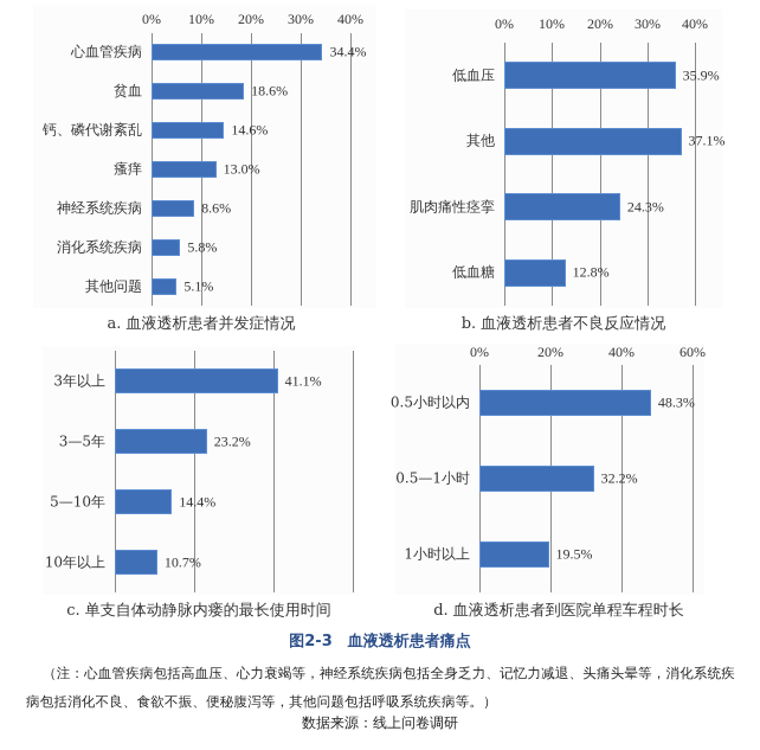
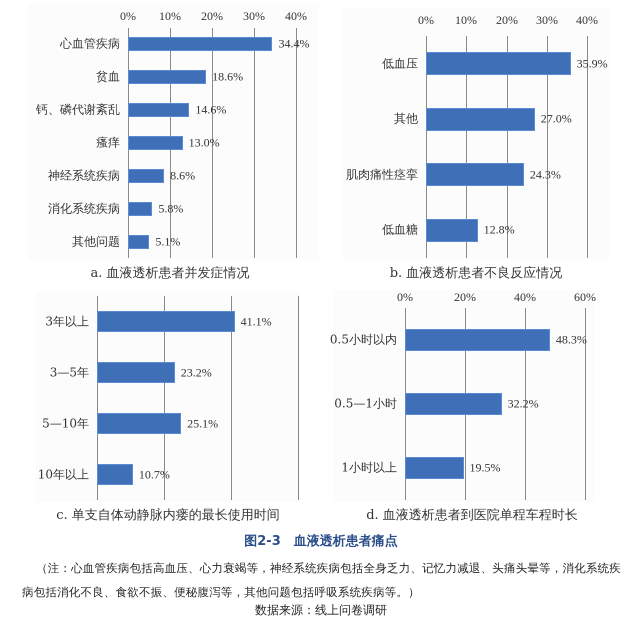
b. 血液透析患者不良反应情况/其他: 37.1% -> 27.0%
c. 单支自体动静脉内瘘的最长使用时间/5—10年: 14.4% -> 25.1%
